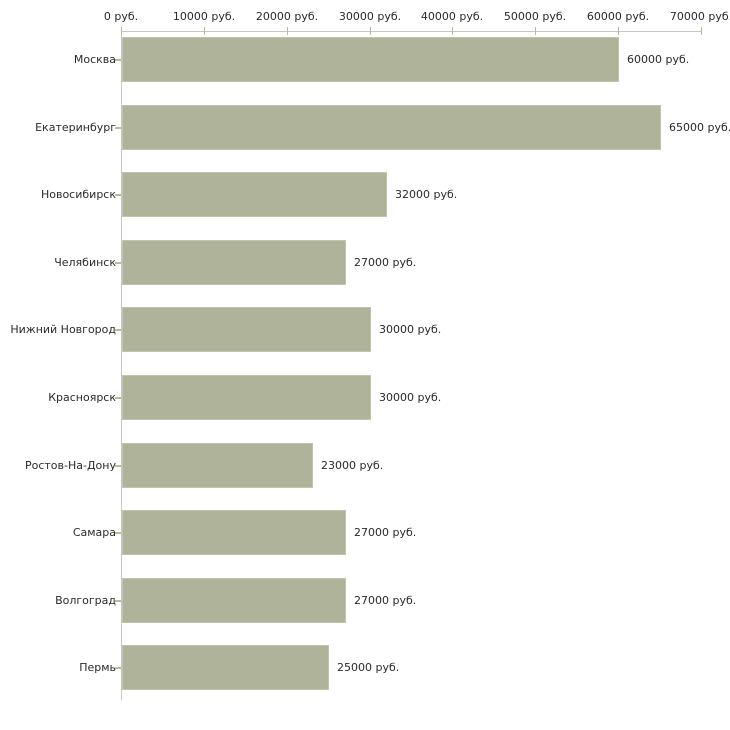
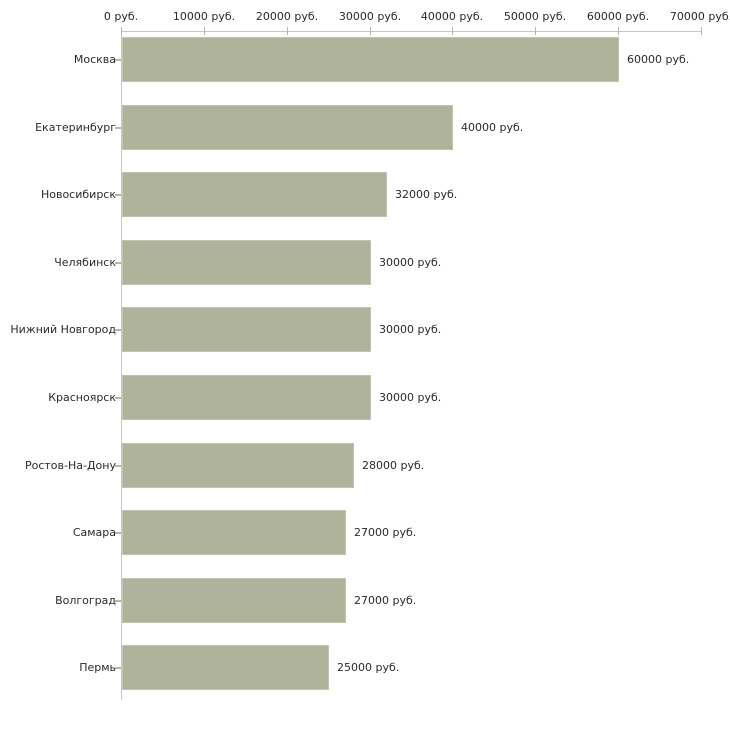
Екатеринбург: 65000 -> 40000
Челябинск: 27000 -> 30000
Ростов-На-Дону: 23000 -> 28000
